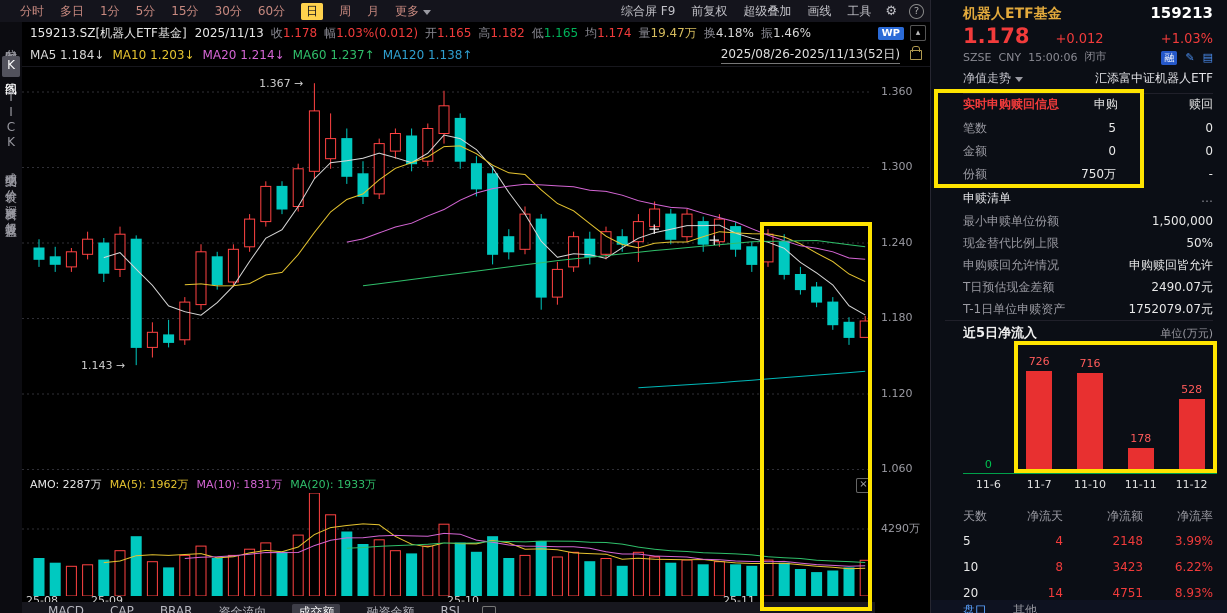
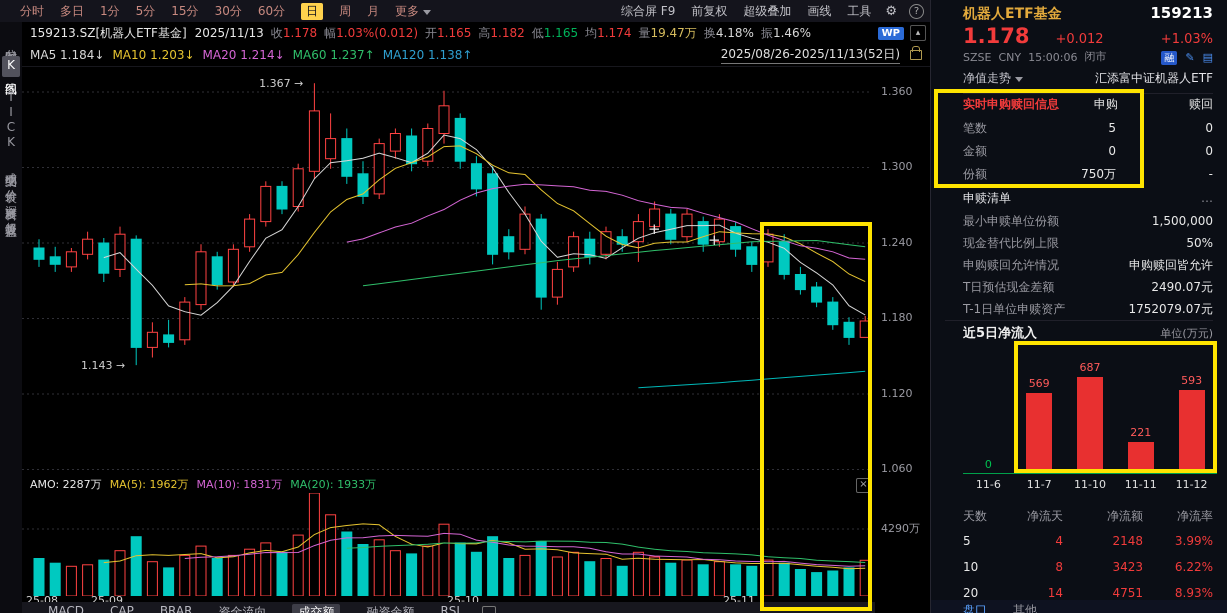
近5日净流入/11-7: 726 -> 569
近5日净流入/11-10: 716 -> 687
近5日净流入/11-11: 178 -> 221
近5日净流入/11-12: 528 -> 593
